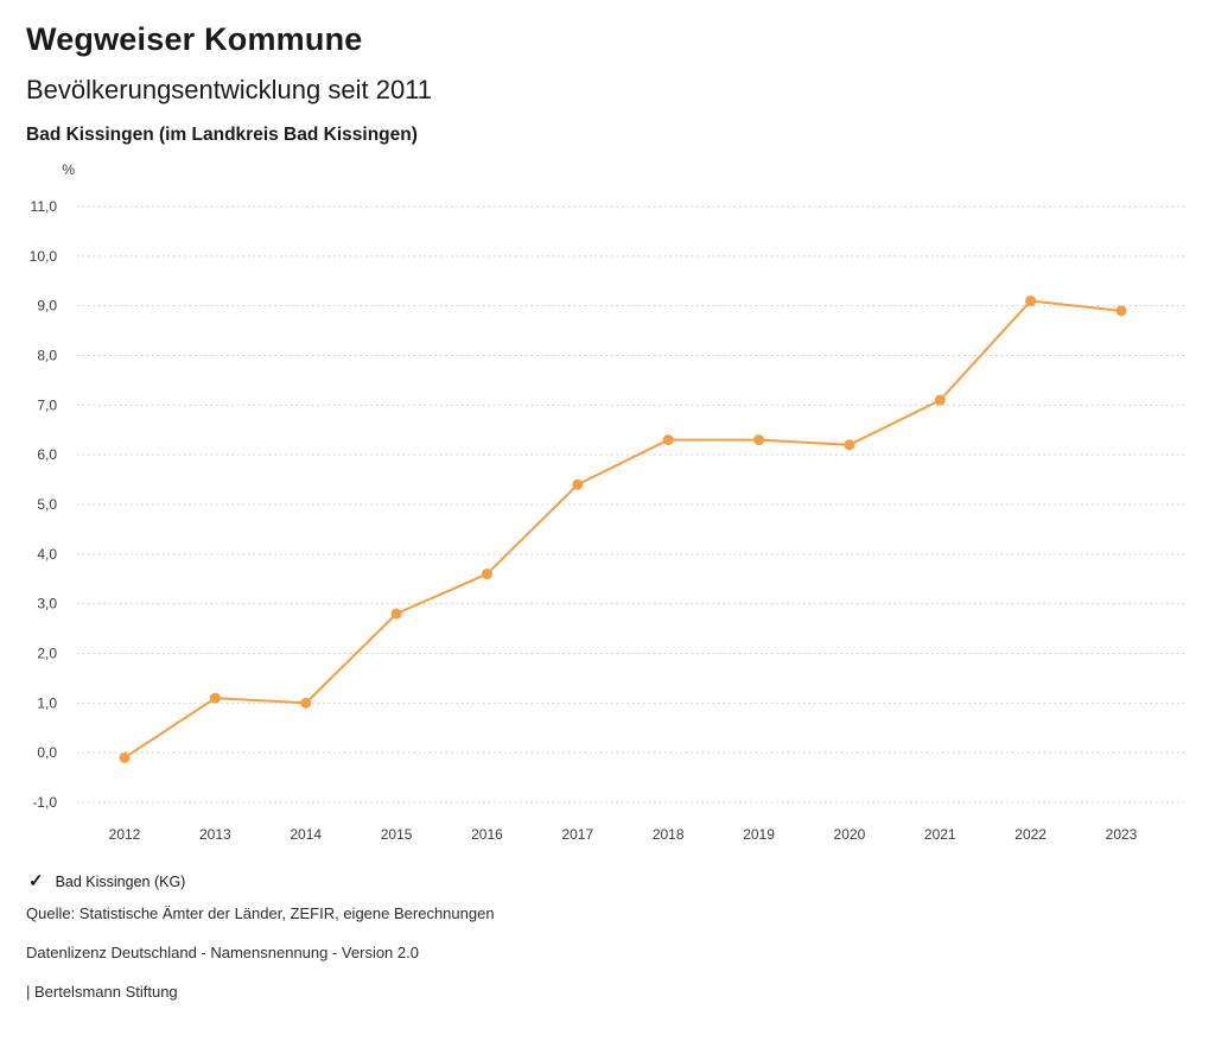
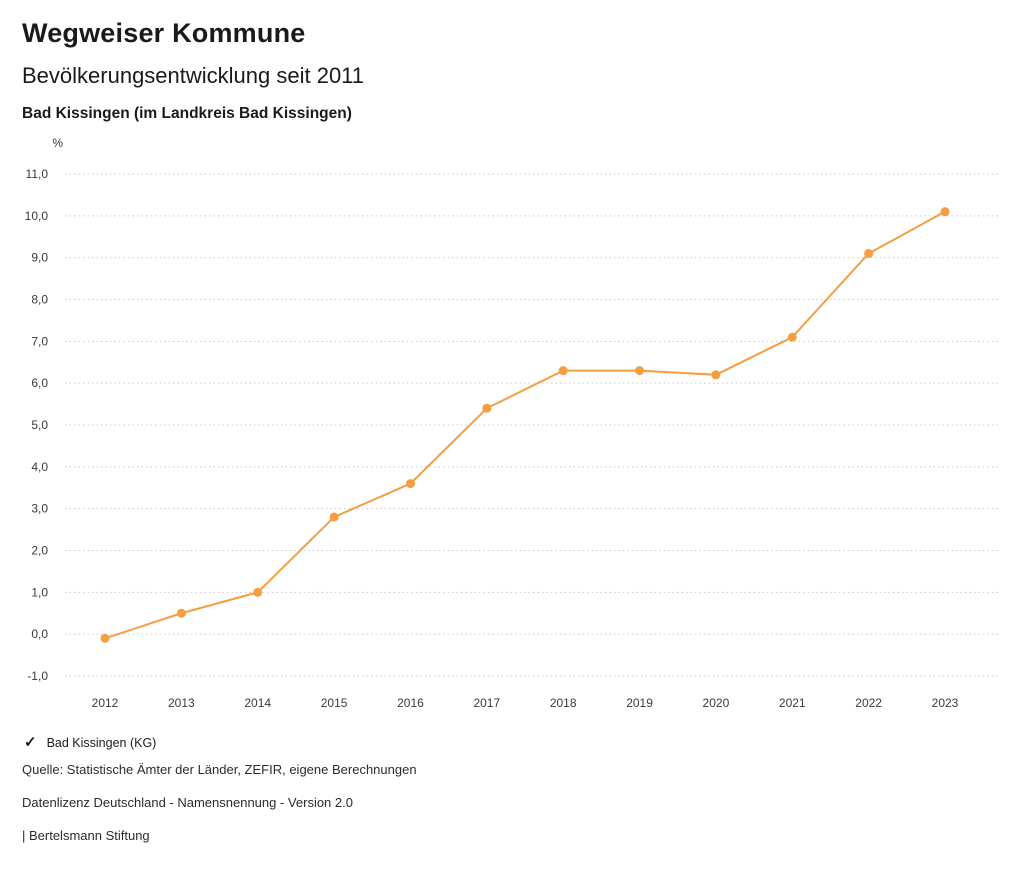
2013: 1,1 -> 0,5
2023: 8,9 -> 10,1
